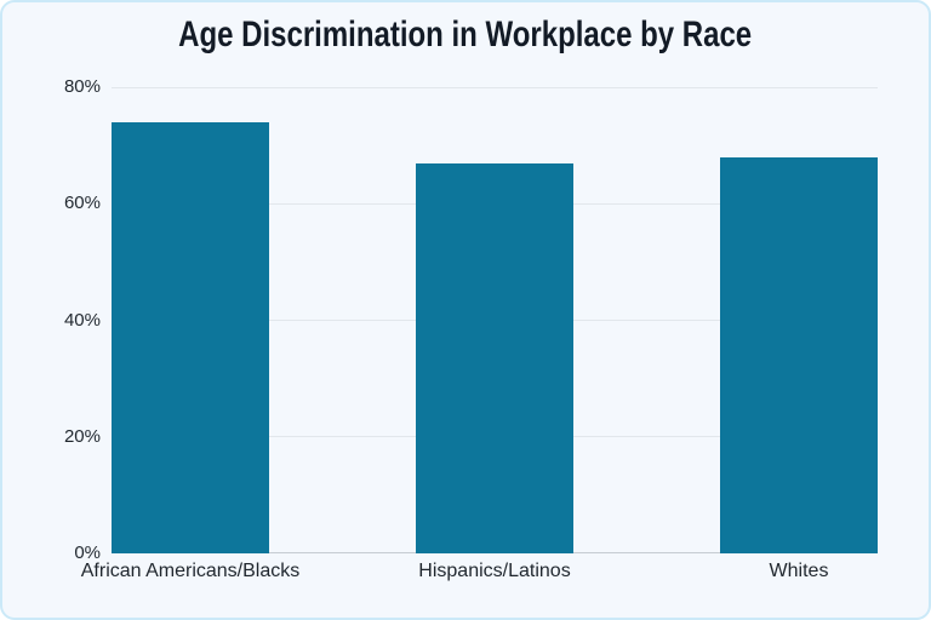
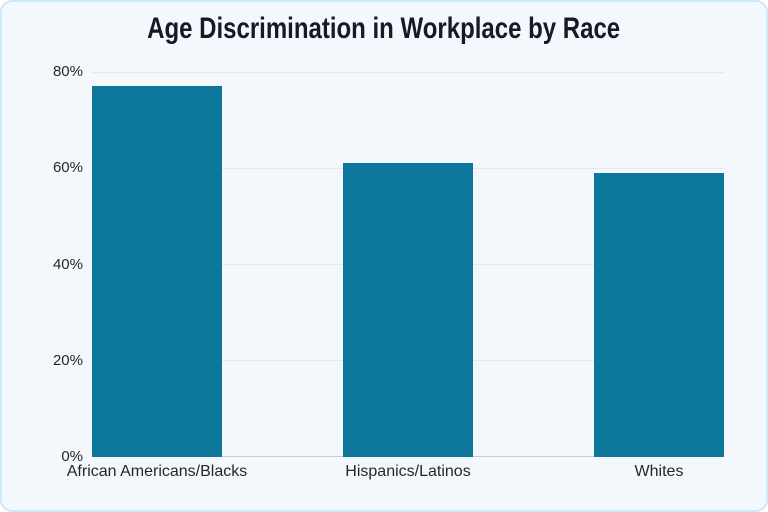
African Americans/Blacks: 74% -> 77%
Hispanics/Latinos: 67% -> 61%
Whites: 68% -> 59%
